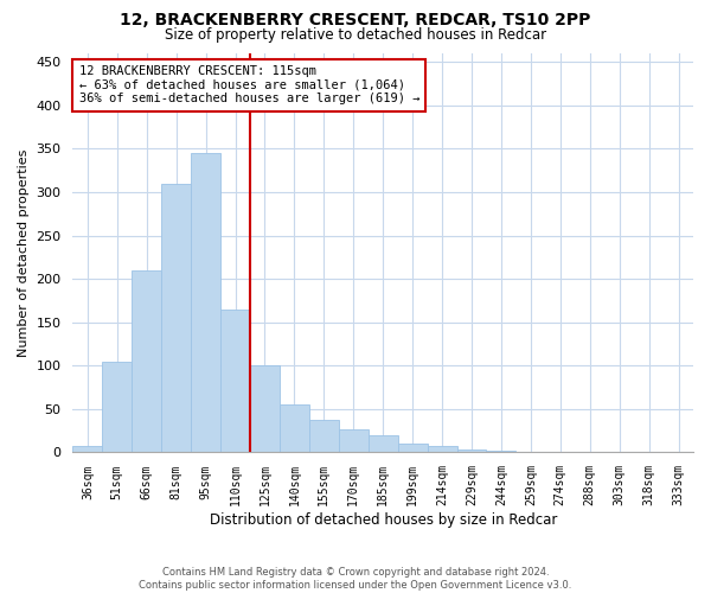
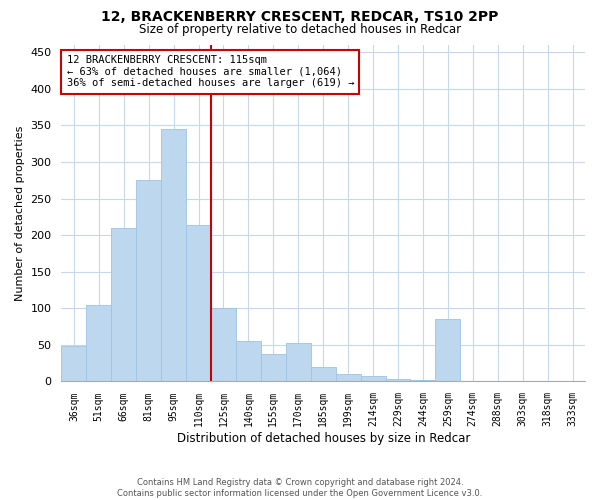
36sqm: 7 -> 48
81sqm: 310 -> 276
110sqm: 165 -> 214
170sqm: 27 -> 52
259sqm: 1 -> 86
